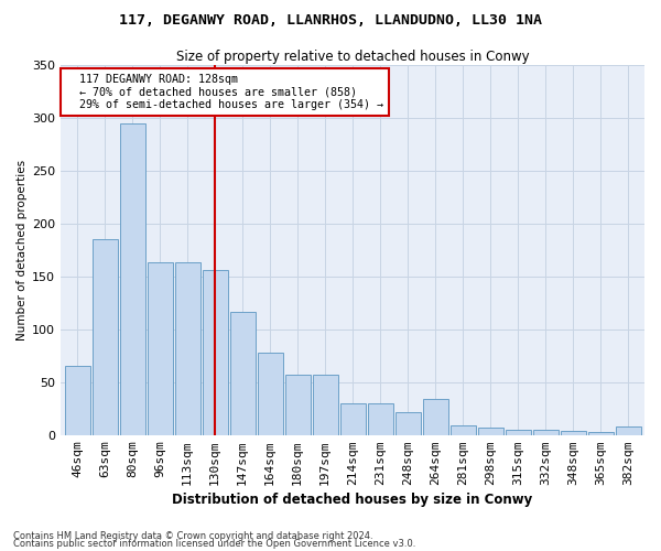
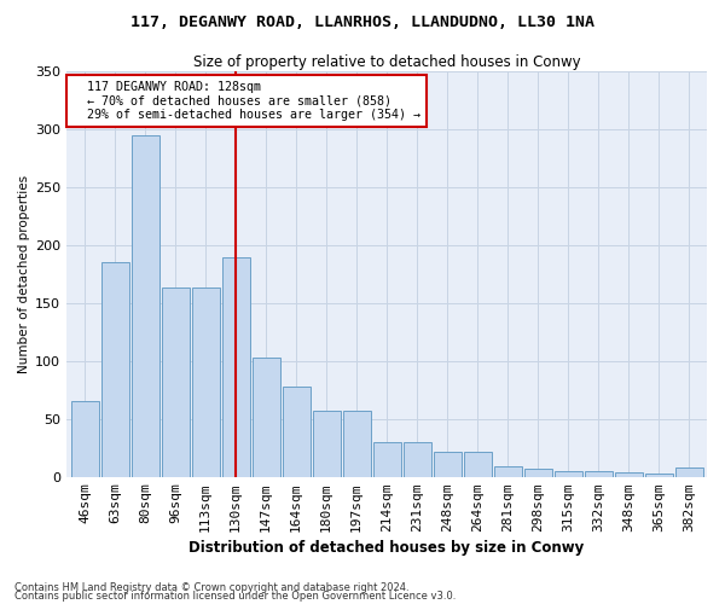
130sqm: 156 -> 190
147sqm: 116 -> 103
264sqm: 34 -> 22
